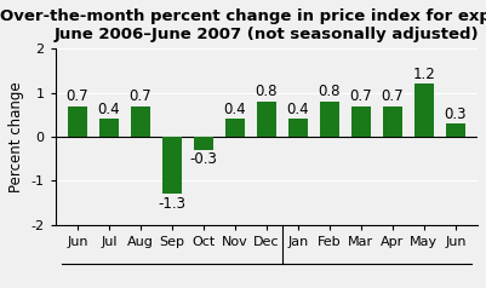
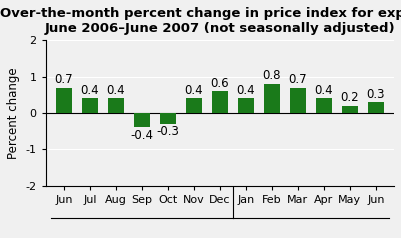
Aug: 0.7 -> 0.4
Sep: -1.3 -> -0.4
Dec: 0.8 -> 0.6
Apr: 0.7 -> 0.4
May: 1.2 -> 0.2
